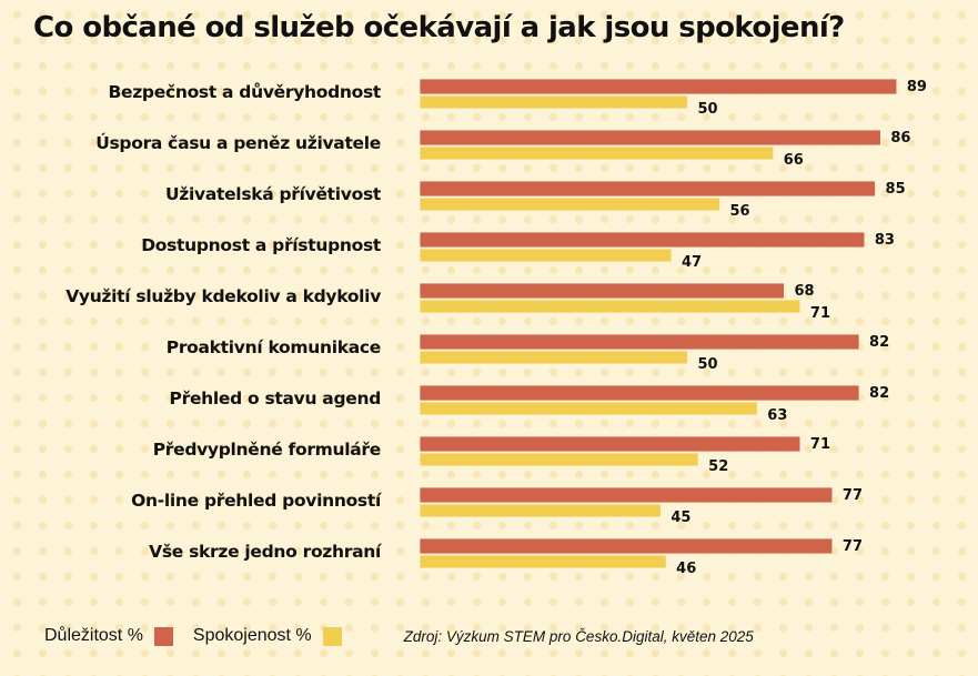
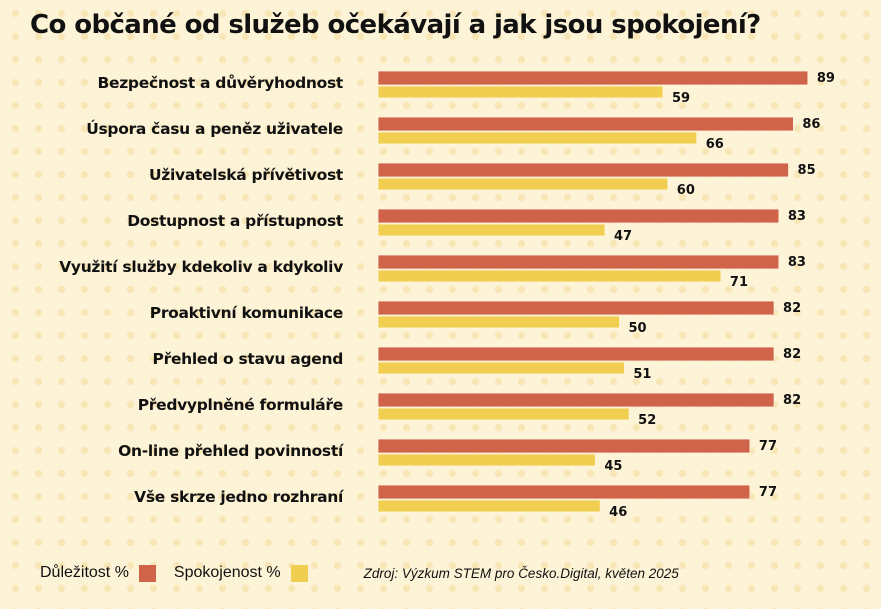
Spokojenost %/Bezpečnost a důvěryhodnost: 50 -> 59
Spokojenost %/Uživatelská přívětivost: 56 -> 60
Důležitost %/Využití služby kdekoliv a kdykoliv: 68 -> 83
Spokojenost %/Přehled o stavu agend: 63 -> 51
Důležitost %/Předvyplněné formuláře: 71 -> 82
